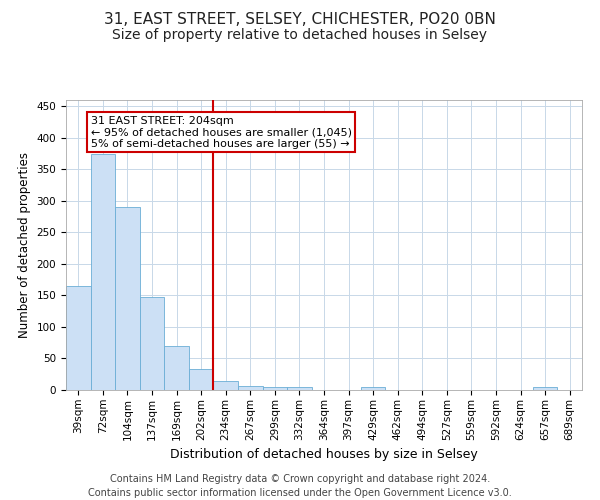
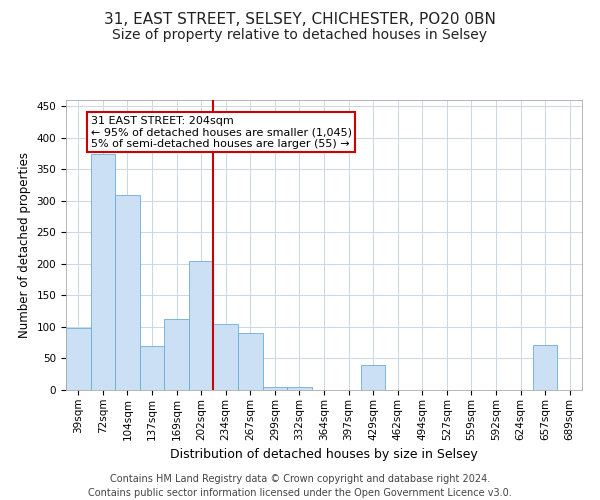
39sqm: 165 -> 98
104sqm: 290 -> 310
137sqm: 148 -> 70
169sqm: 70 -> 112
202sqm: 33 -> 204
234sqm: 14 -> 104
267sqm: 7 -> 90
429sqm: 4 -> 40
657sqm: 4 -> 72
